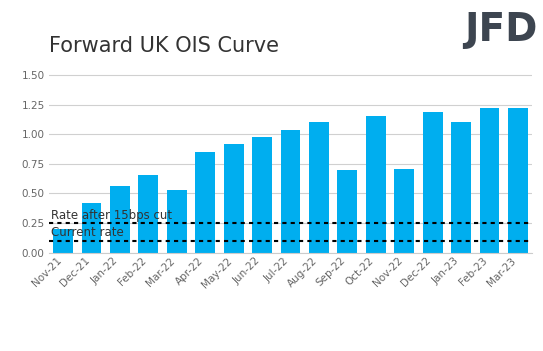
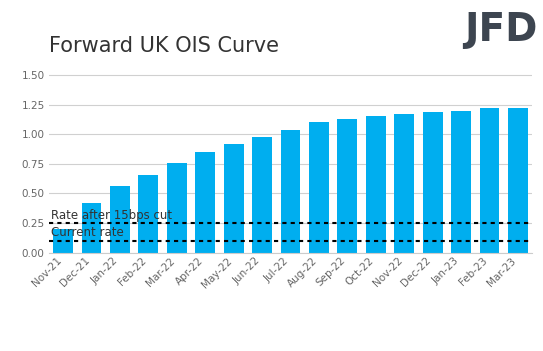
Mar-22: 0.53 -> 0.76
Sep-22: 0.70 -> 1.13
Nov-22: 0.71 -> 1.17
Jan-23: 1.10 -> 1.20
